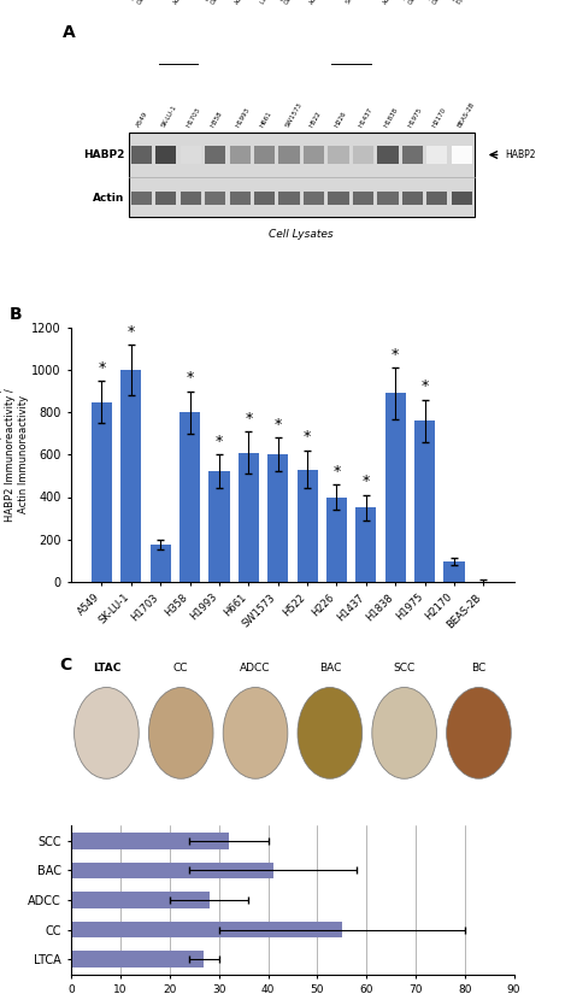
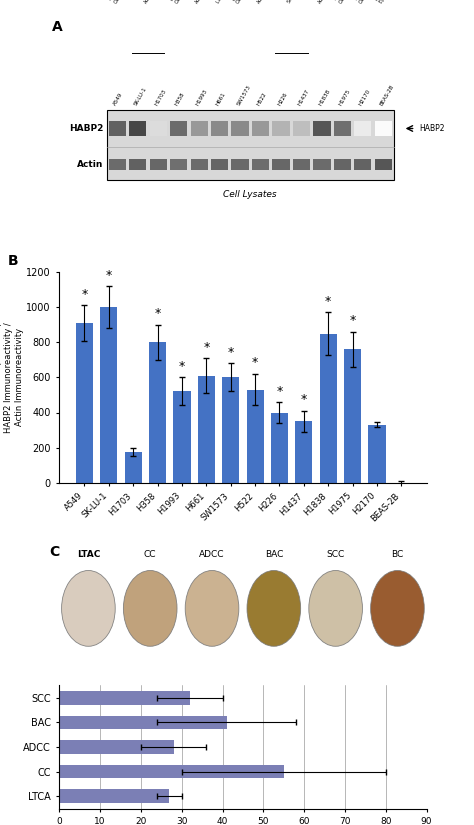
A549: 850 -> 910
H1838: 890 -> 850
H2170: 100 -> 330
